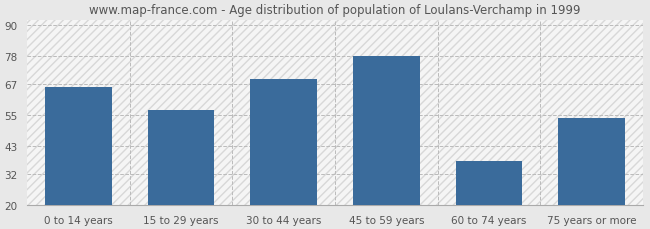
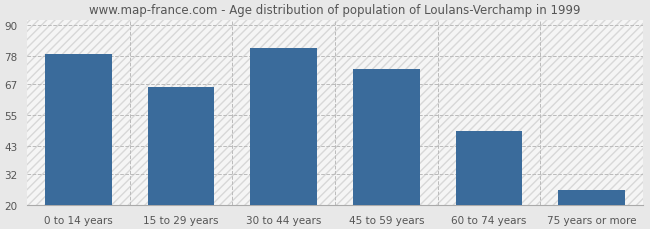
0 to 14 years: 66 -> 79
15 to 29 years: 57 -> 66
30 to 44 years: 69 -> 81
45 to 59 years: 78 -> 73
60 to 74 years: 37 -> 49
75 years or more: 54 -> 26
